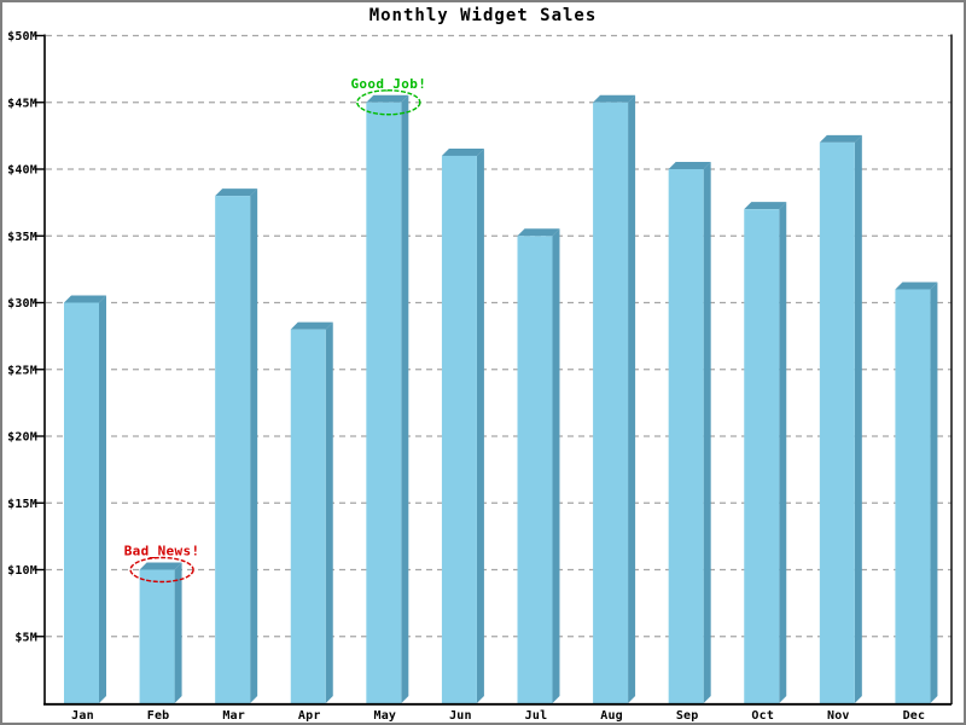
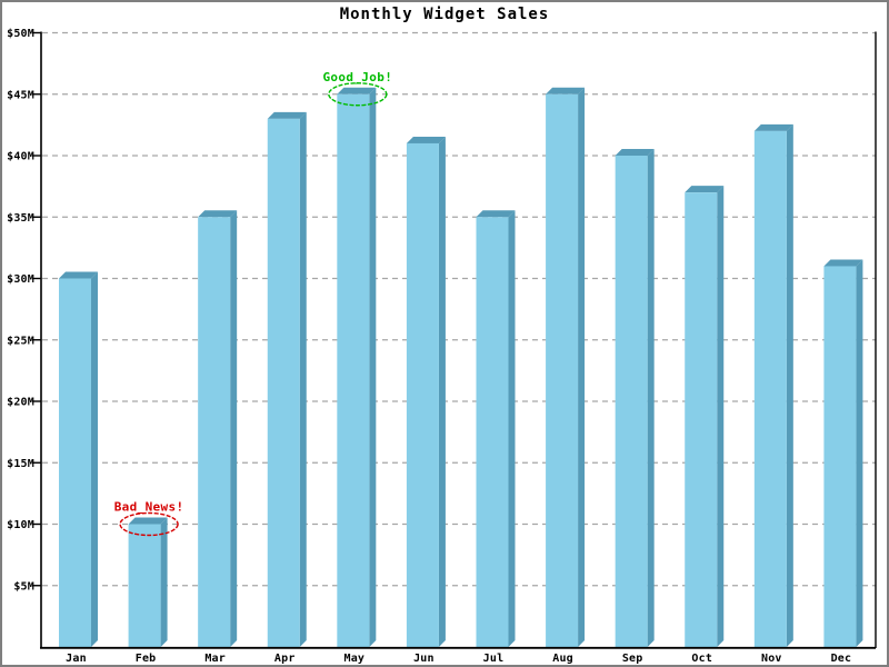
Mar: $38M -> $35M
Apr: $28M -> $43M
